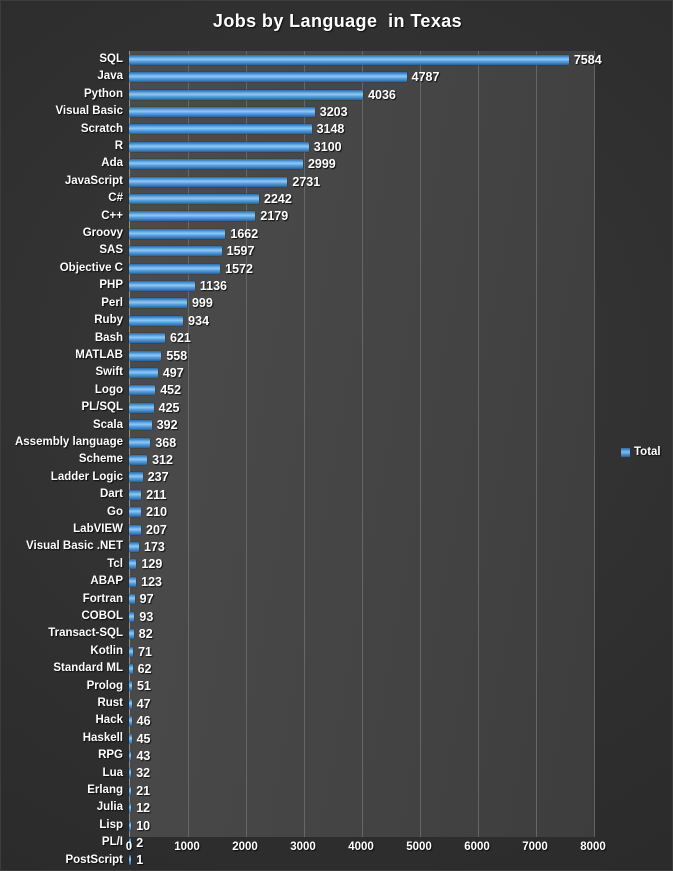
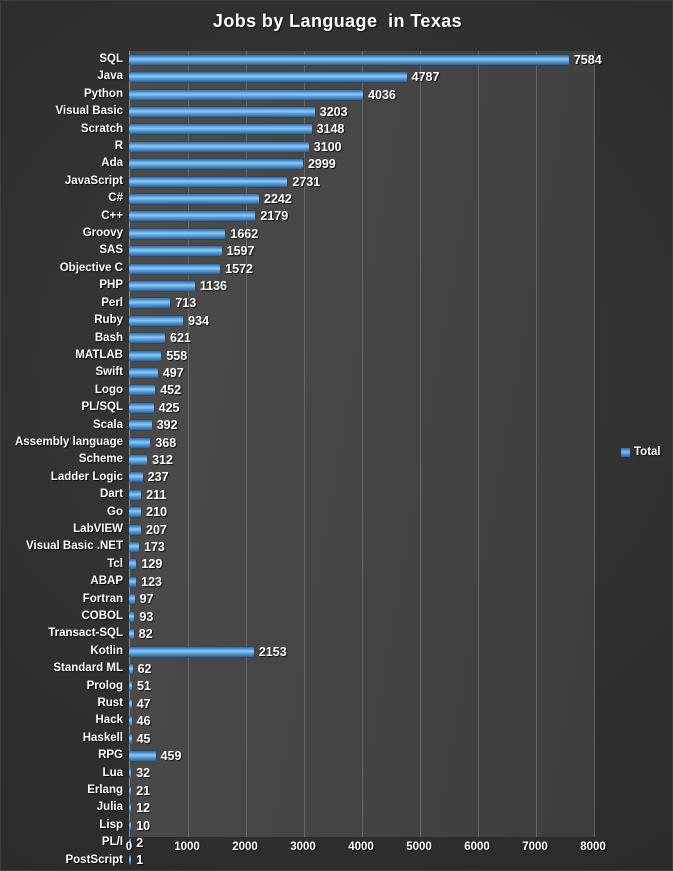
Perl: 999 -> 713
Kotlin: 71 -> 2153
RPG: 43 -> 459
